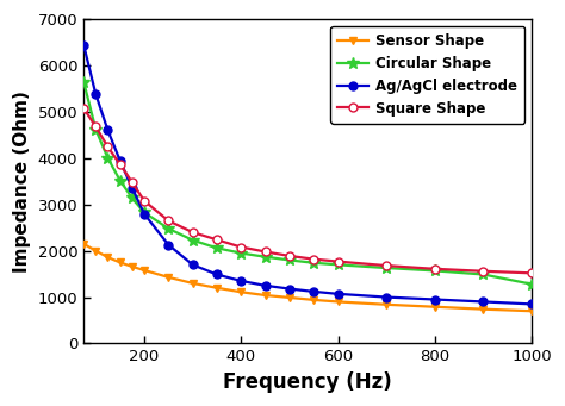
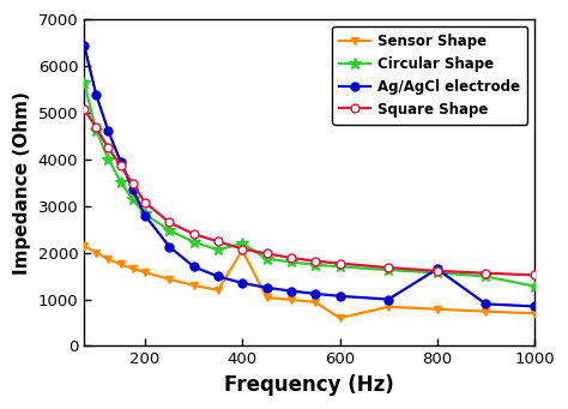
Sensor Shape/400: 1110 -> 2050
Circular Shape/400: 1950 -> 2200
Sensor Shape/600: 900 -> 600
Ag/AgCl electrode/800: 950 -> 1650
